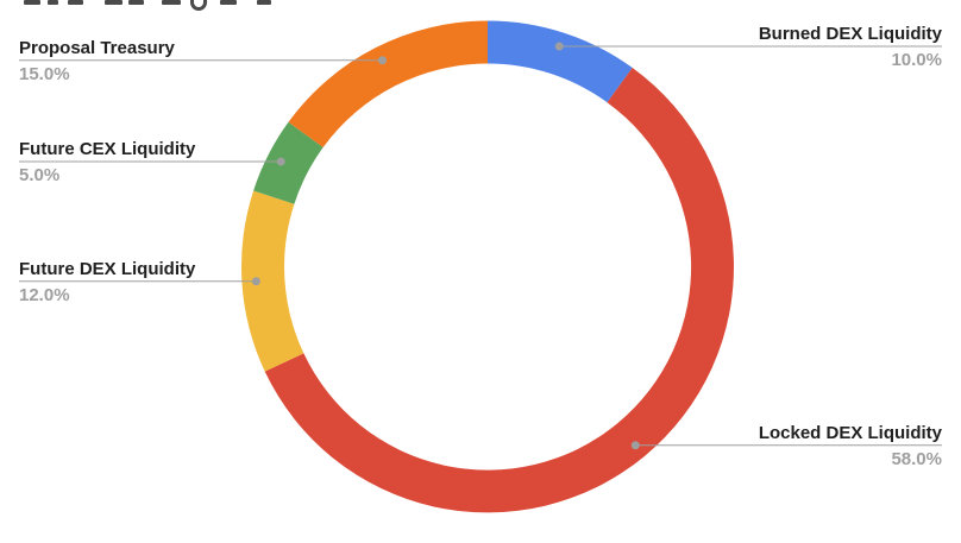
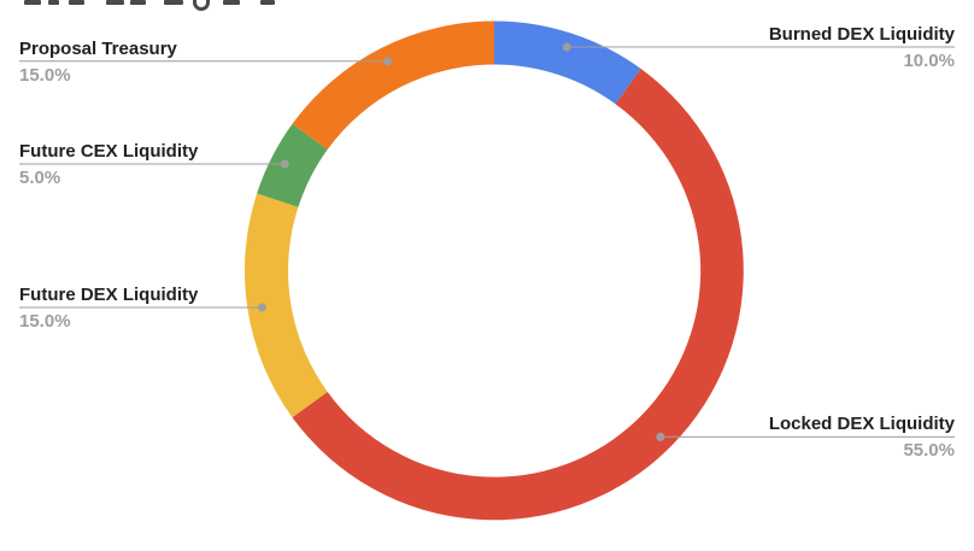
Locked DEX Liquidity: 58.0% -> 55.0%
Future DEX Liquidity: 12.0% -> 15.0%
